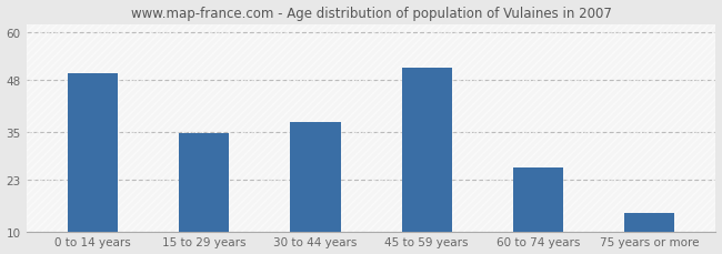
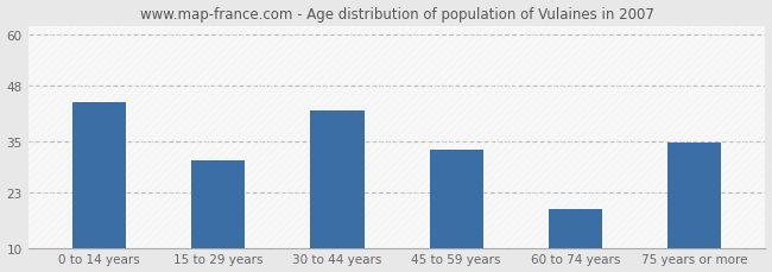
0 to 14 years: 49.5 -> 44.0
15 to 29 years: 34.5 -> 30.5
30 to 44 years: 37.5 -> 42.0
45 to 59 years: 51.0 -> 33.0
60 to 74 years: 26.0 -> 19.0
75 years or more: 14.5 -> 34.5
